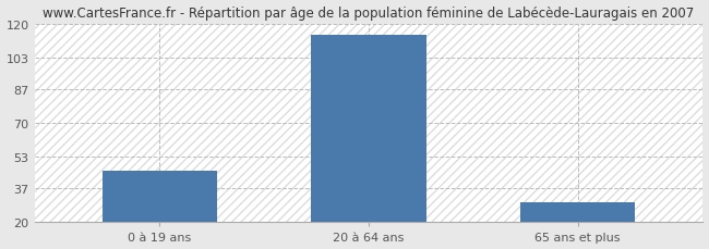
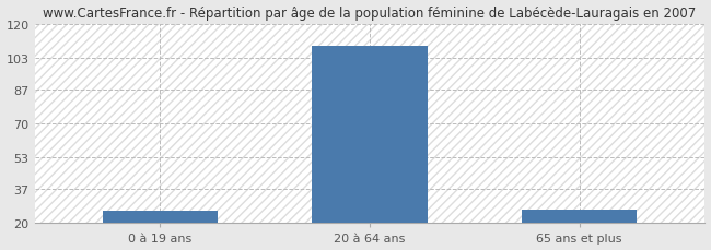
0 à 19 ans: 46 -> 26
20 à 64 ans: 114 -> 109
65 ans et plus: 30 -> 27
